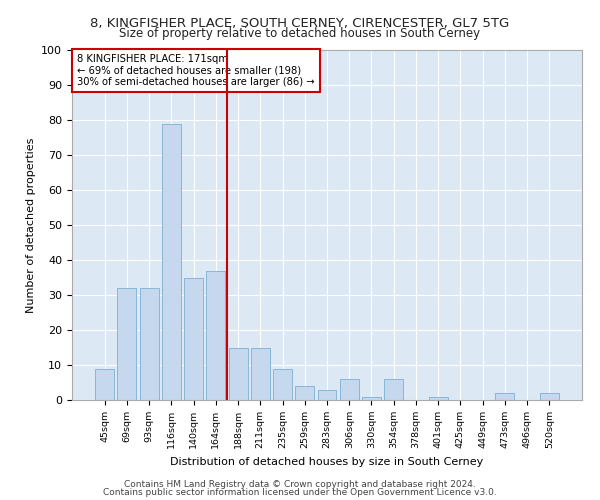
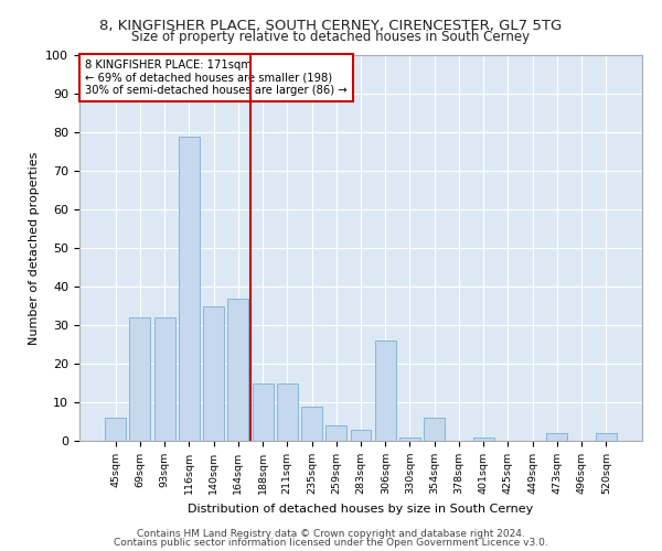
45sqm: 9 -> 6
306sqm: 6 -> 26
